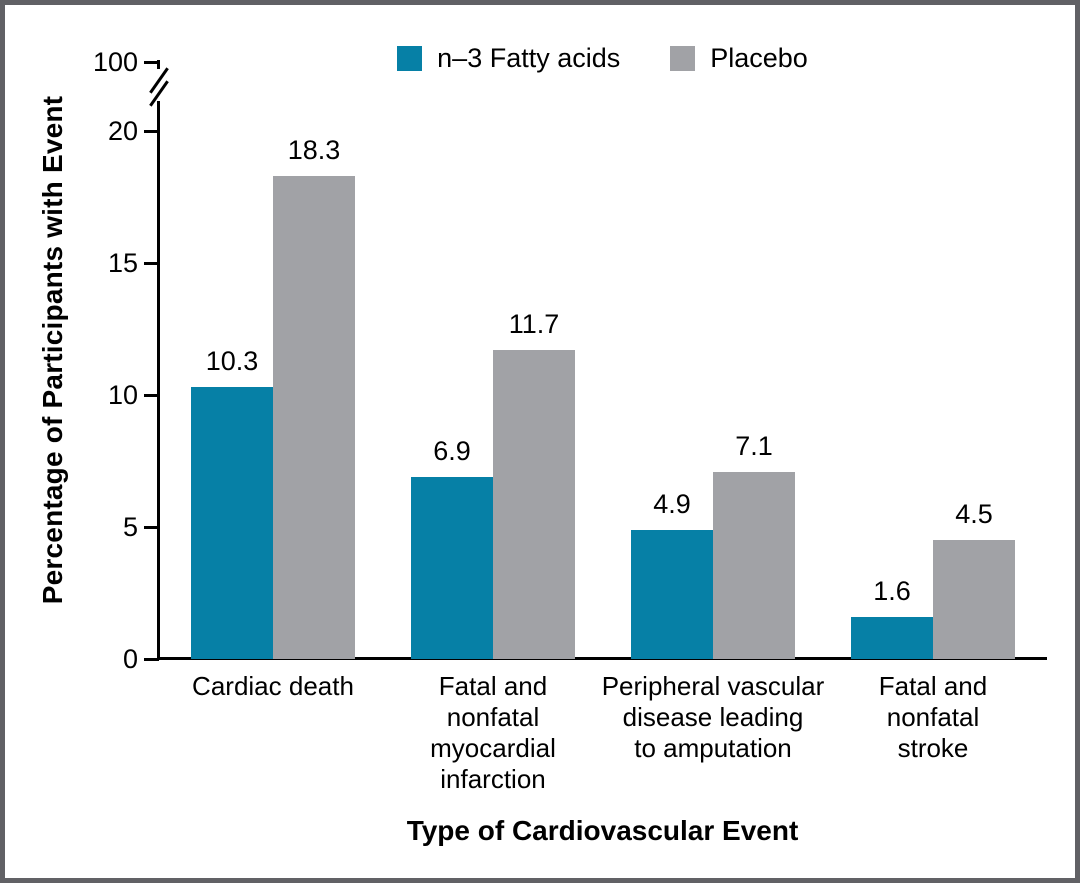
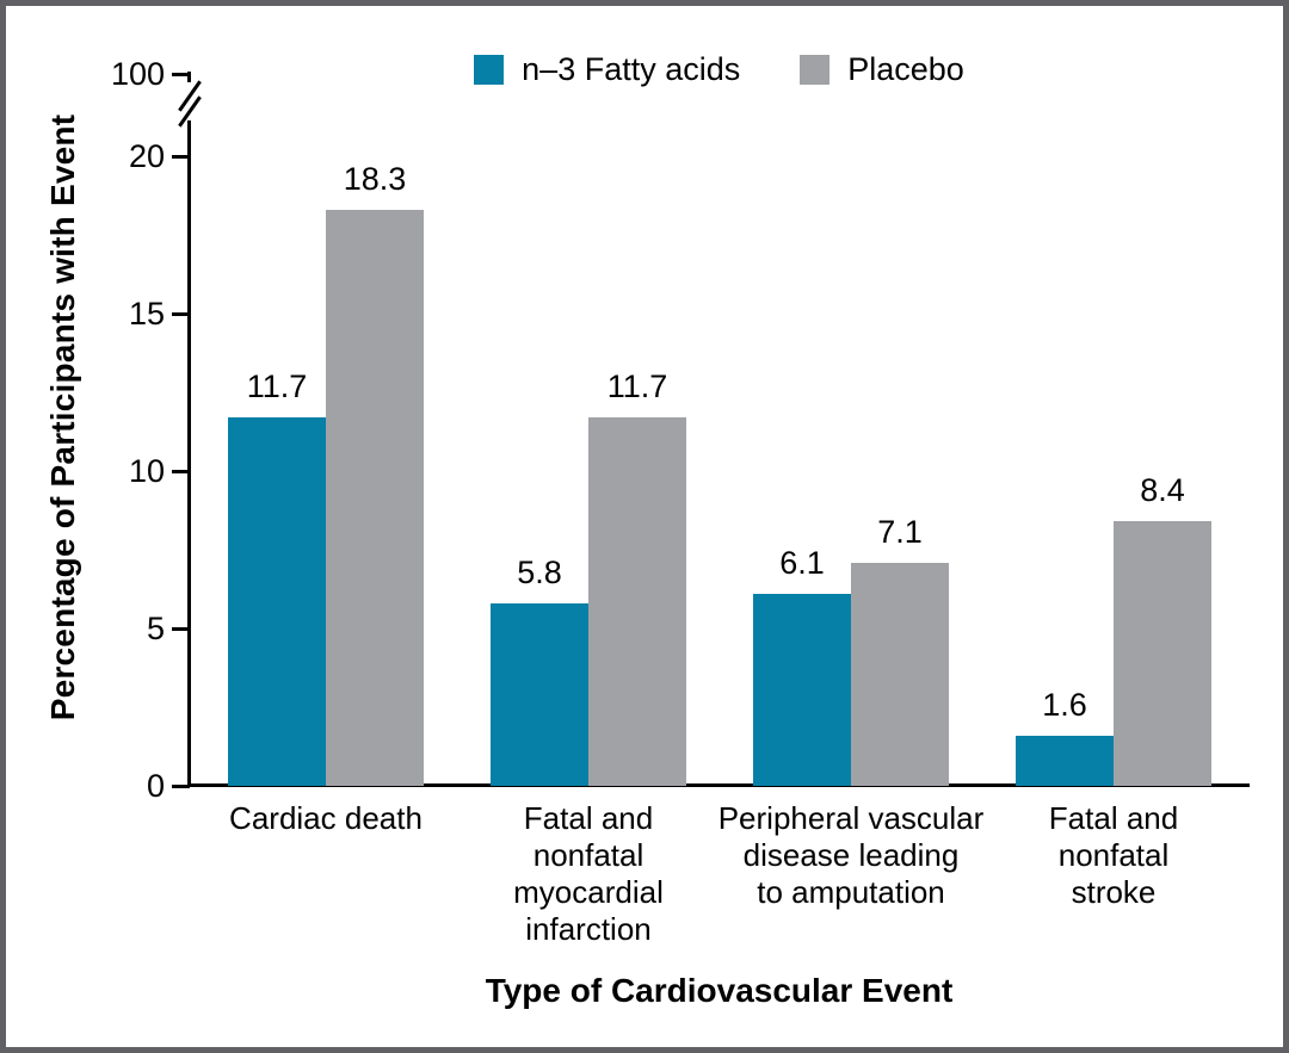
n–3 Fatty acids/Cardiac death: 10.3 -> 11.7
n–3 Fatty acids/Fatal and nonfatal myocardial infarction: 6.9 -> 5.8
n–3 Fatty acids/Peripheral vascular disease leading to amputation: 4.9 -> 6.1
Placebo/Fatal and nonfatal stroke: 4.5 -> 8.4
